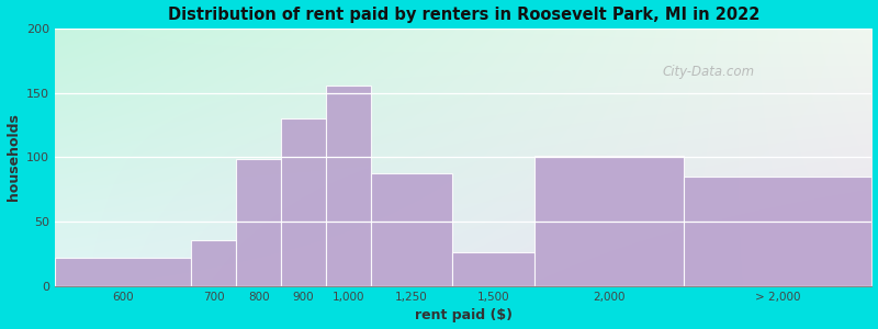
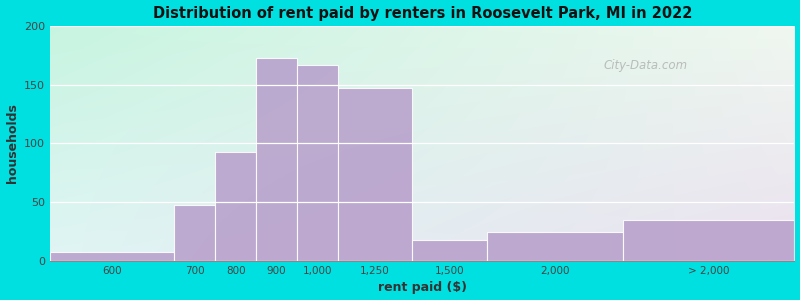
600: 22 -> 8
700: 36 -> 48
800: 99 -> 93
900: 130 -> 173
1,000: 156 -> 167
1,250: 88 -> 147
1,500: 26 -> 18
2,000: 101 -> 25
> 2,000: 85 -> 35
